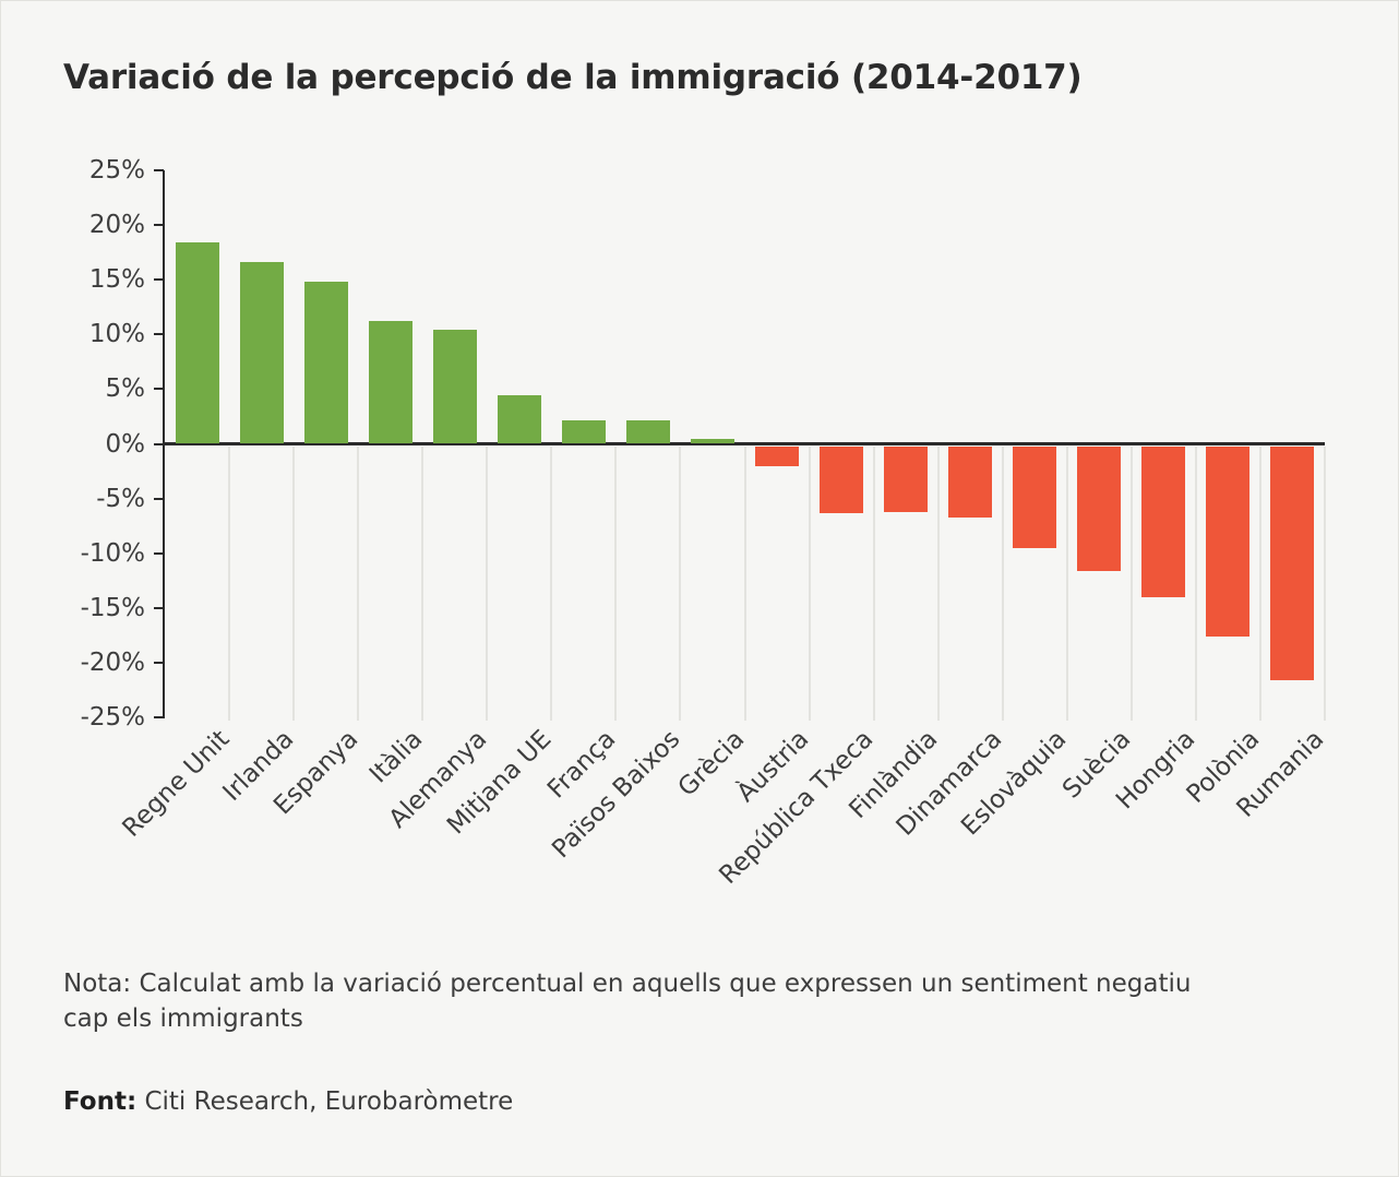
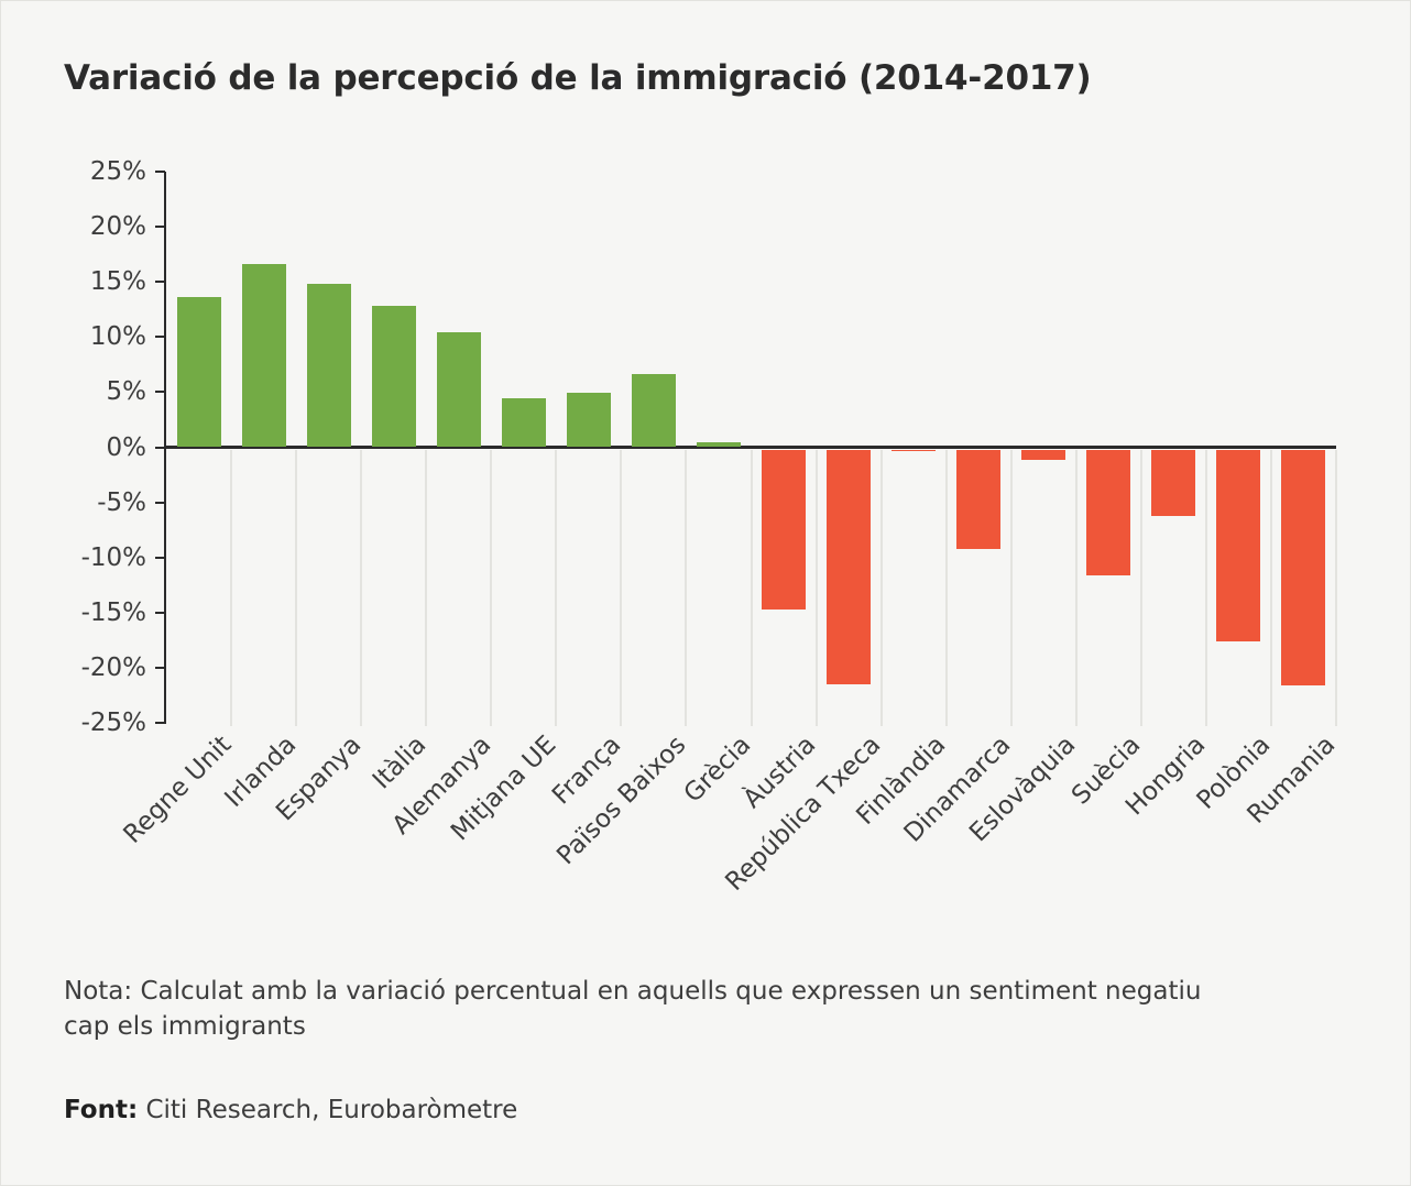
Regne Unit: 18.4% -> 13.6%
Itàlia: 11.2% -> 12.8%
França: 2.1% -> 4.9%
Països Baixos: 2.1% -> 6.6%
Àustria: -1.8% -> -14.5%
República Txeca: -6.1% -> -21.3%
Finlàndia: -6.0% -> -0.1%
Dinamarca: -6.5% -> -9.0%
Eslovàquia: -9.3% -> -0.9%
Hongria: -13.8% -> -6.0%
